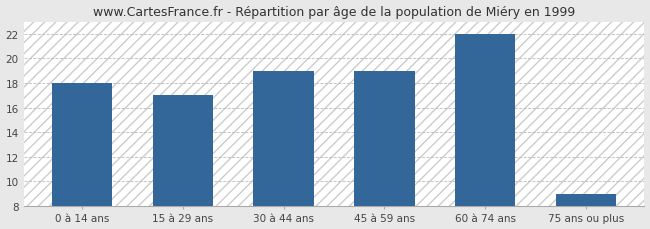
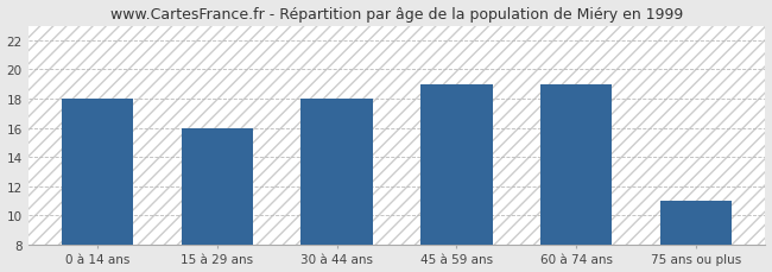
15 à 29 ans: 17 -> 16
30 à 44 ans: 19 -> 18
60 à 74 ans: 22 -> 19
75 ans ou plus: 9 -> 11
